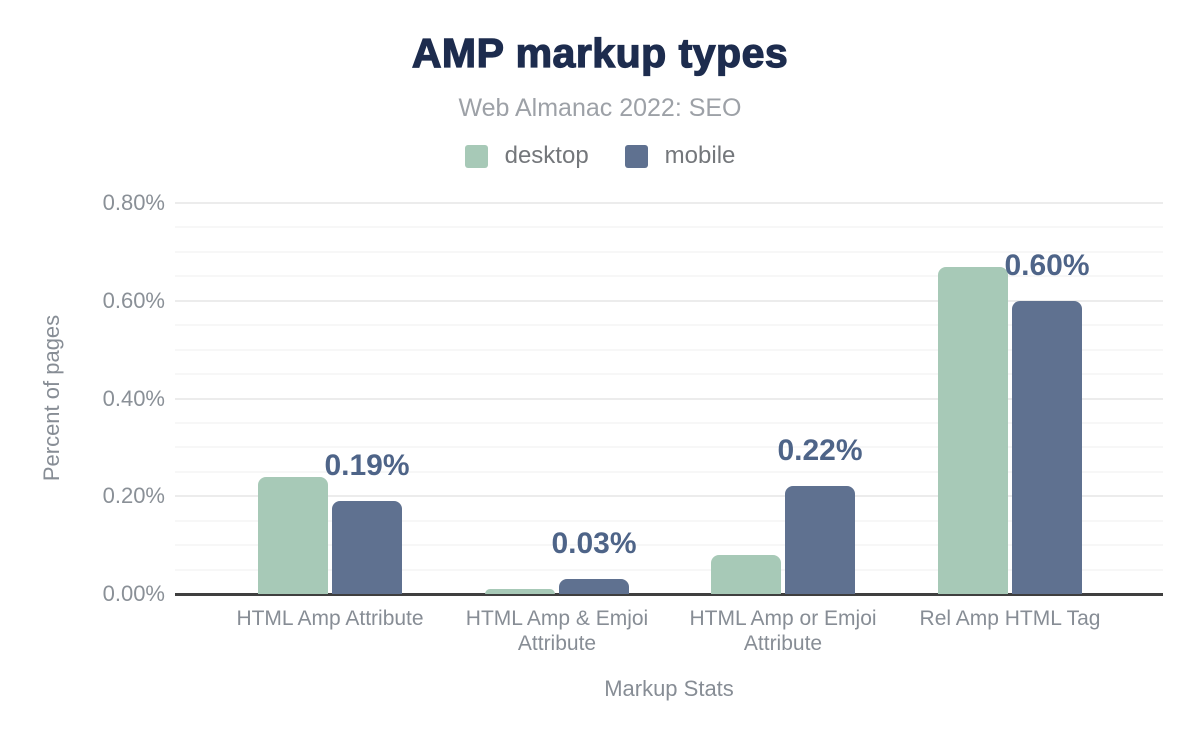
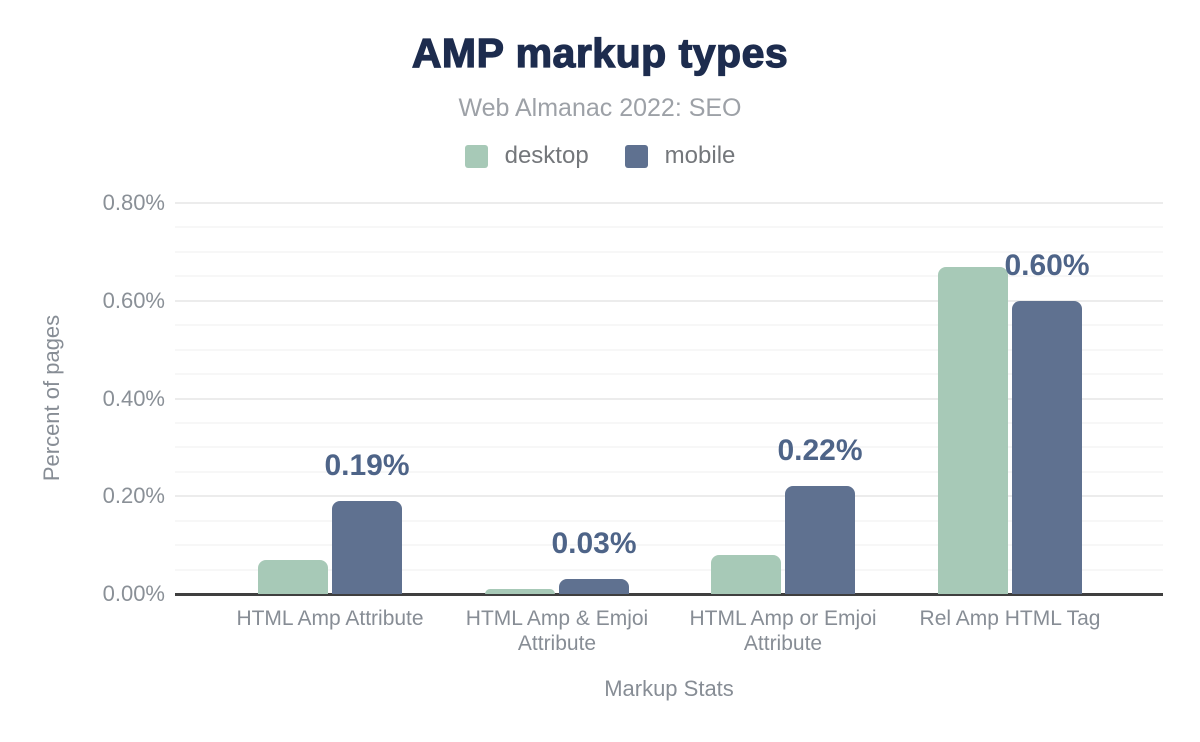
desktop/HTML Amp Attribute: 0.24% -> 0.07%
